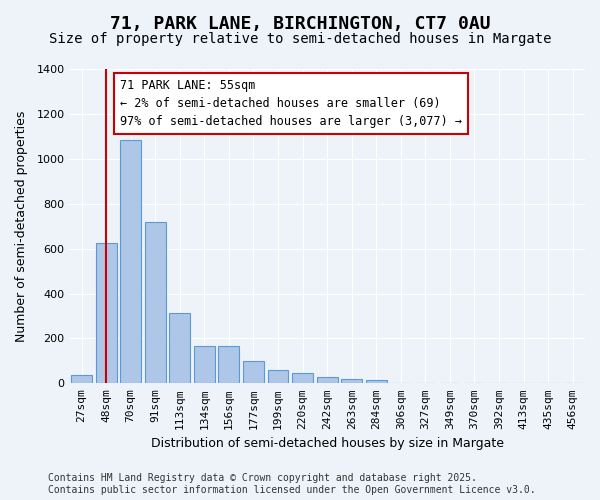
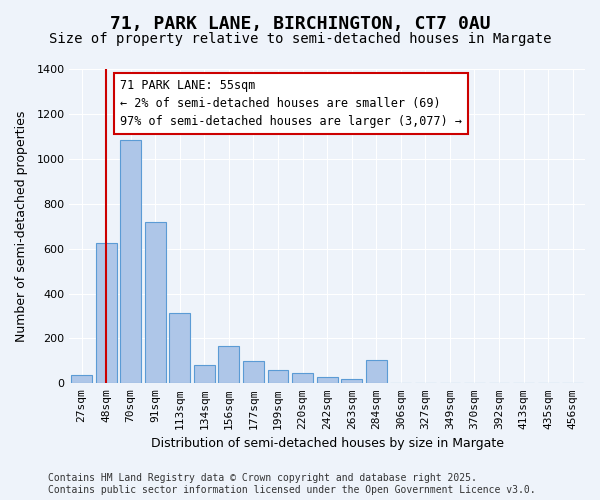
134sqm: 165 -> 80
284sqm: 15 -> 105
